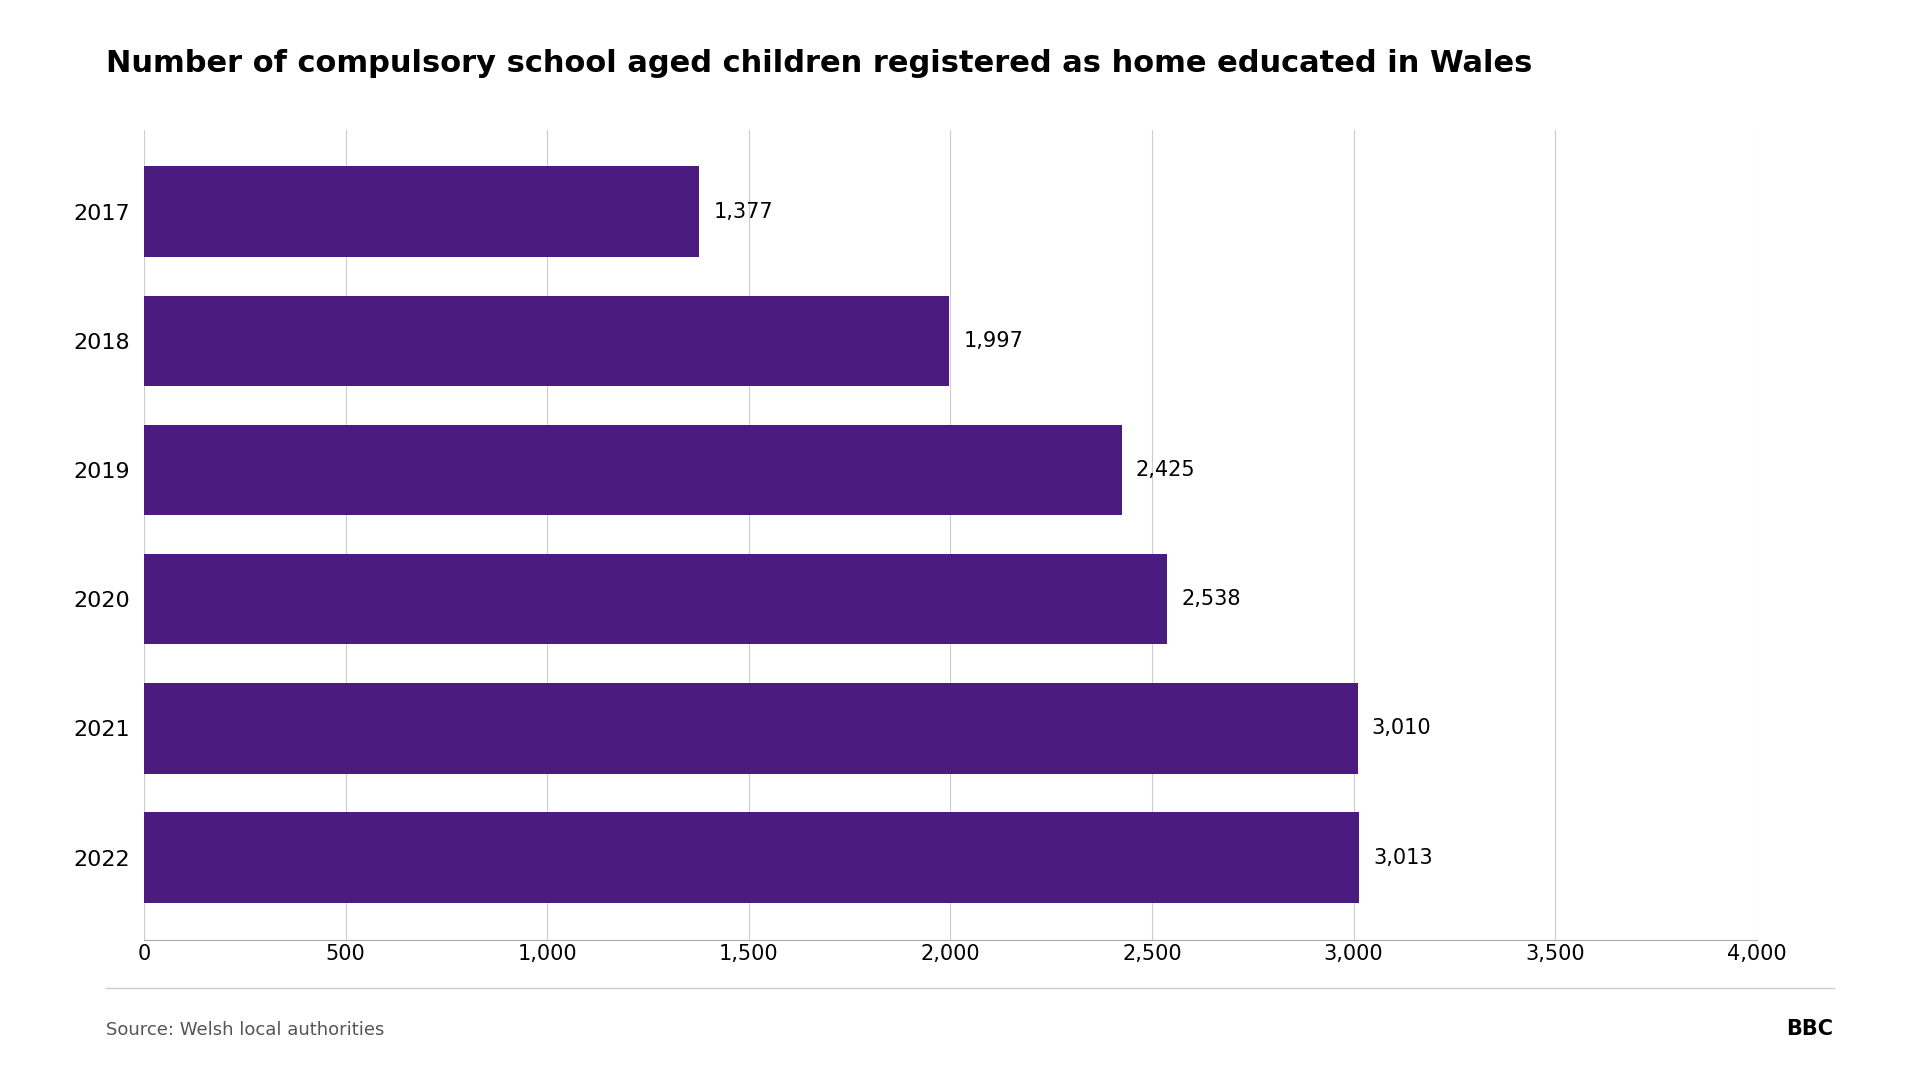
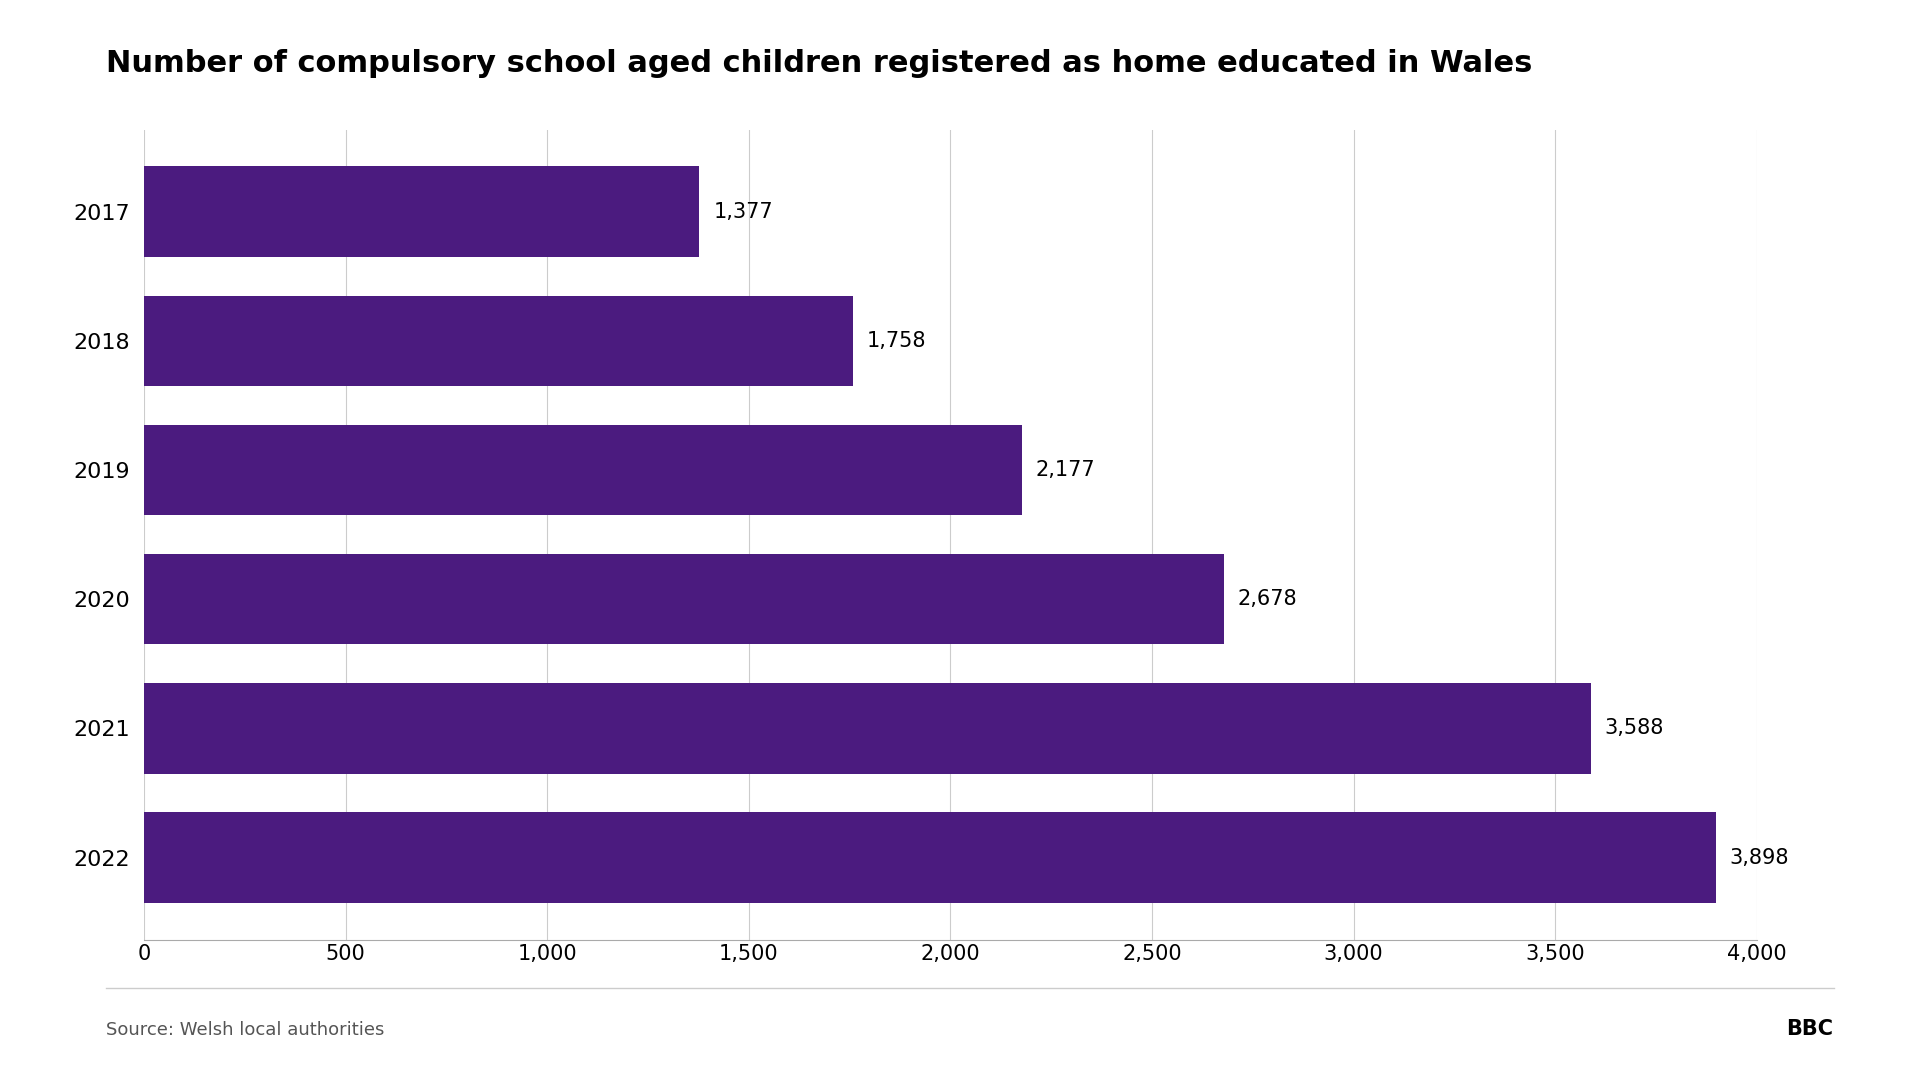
2018: 1,997 -> 1,758
2019: 2,425 -> 2,177
2020: 2,538 -> 2,678
2021: 3,010 -> 3,588
2022: 3,013 -> 3,898
